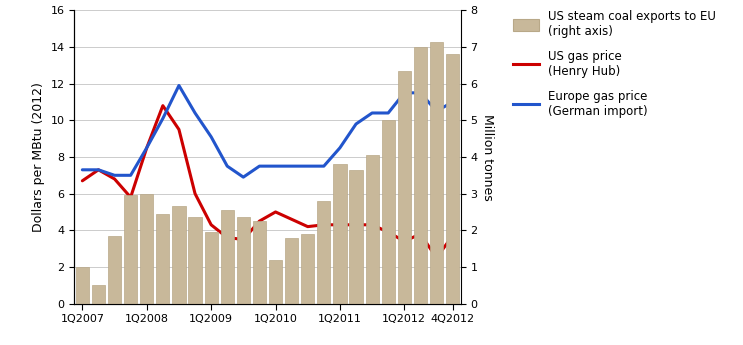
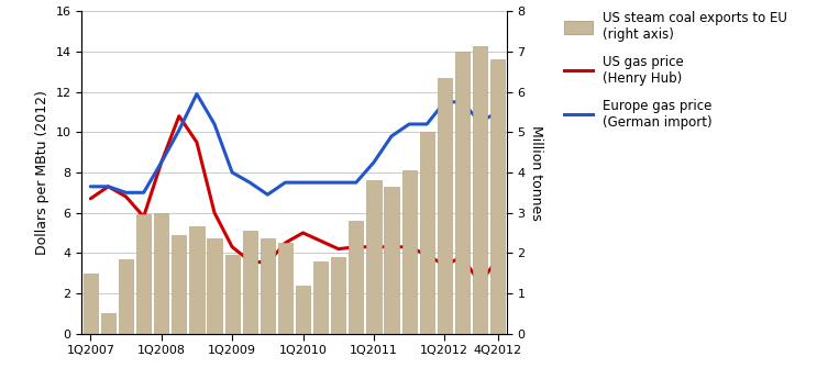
US steam coal exports to EU (right axis)/1Q2007: 1.00 -> 1.50
Europe gas price (German import)/1Q2009: 9.1 -> 8.0
